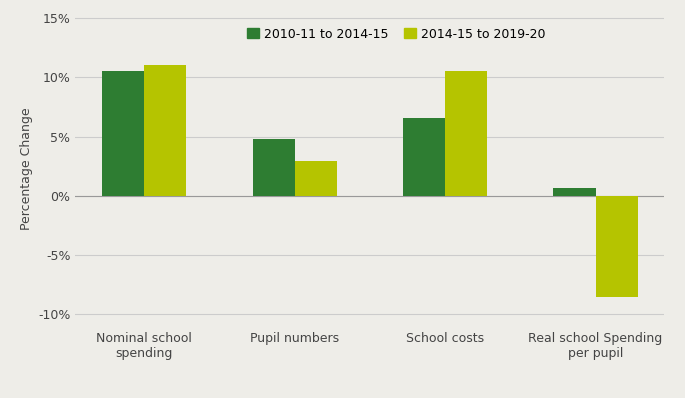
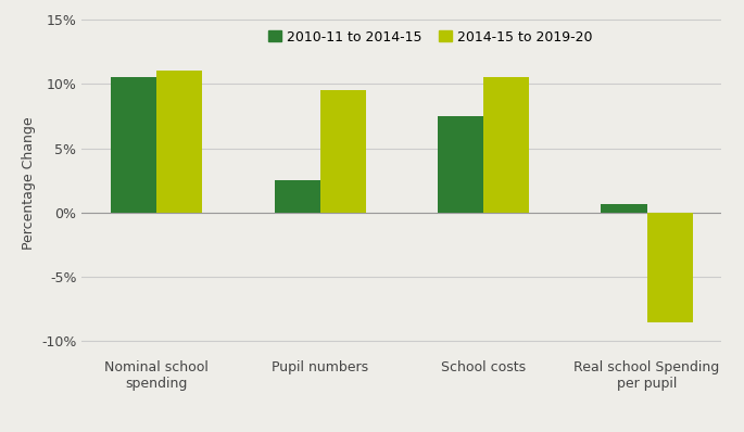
2010-11 to 2014-15/Pupil numbers: 4.8% -> 2.5%
2014-15 to 2019-20/Pupil numbers: 2.9% -> 9.5%
2010-11 to 2014-15/School costs: 6.6% -> 7.5%
